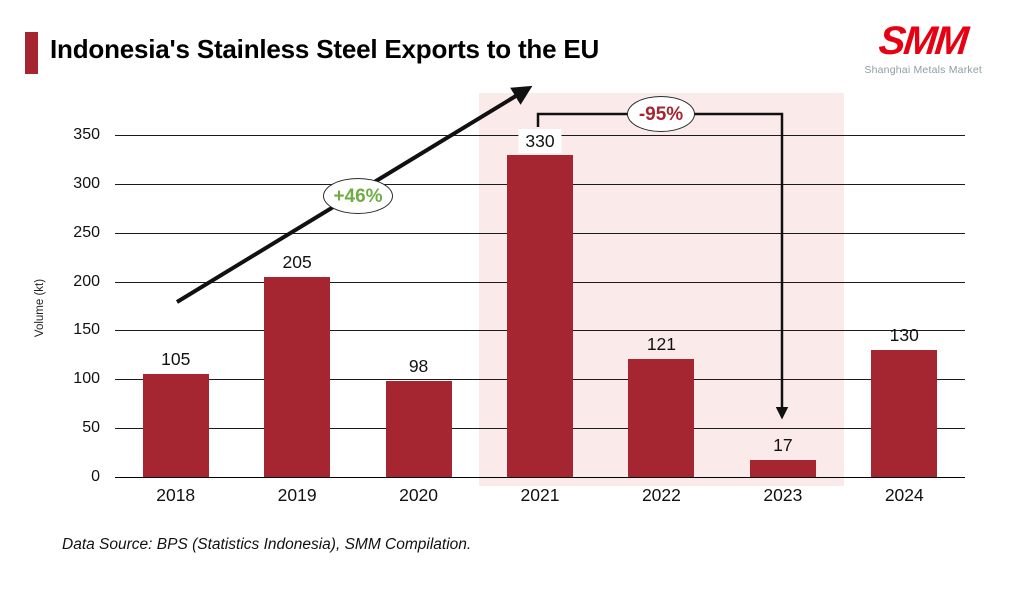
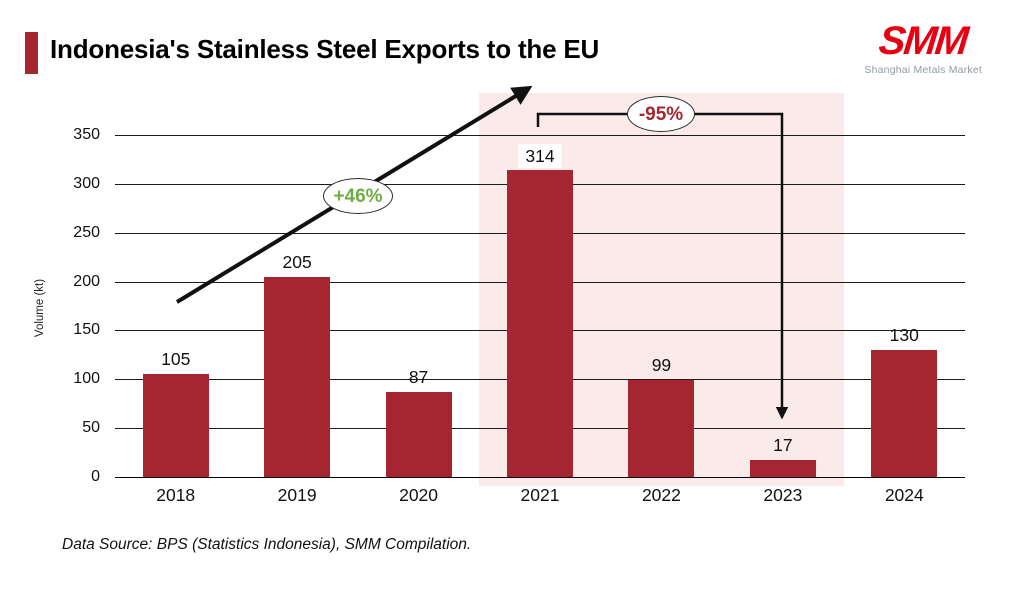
2020: 98 -> 87
2021: 330 -> 314
2022: 121 -> 99
